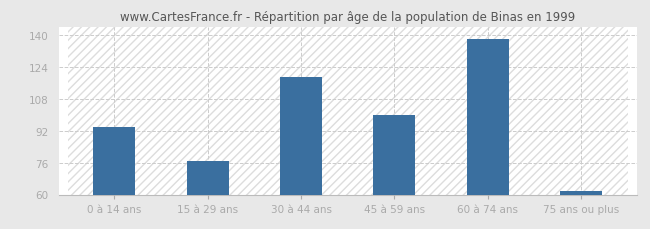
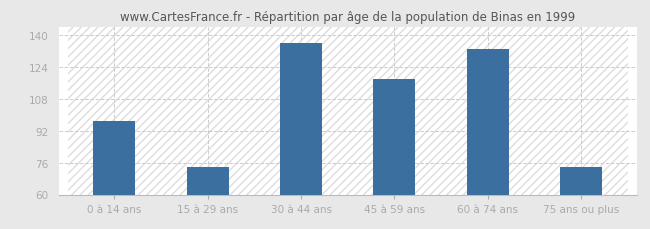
0 à 14 ans: 94 -> 97
15 à 29 ans: 77 -> 74
30 à 44 ans: 119 -> 136
45 à 59 ans: 100 -> 118
60 à 74 ans: 138 -> 133
75 ans ou plus: 62 -> 74
